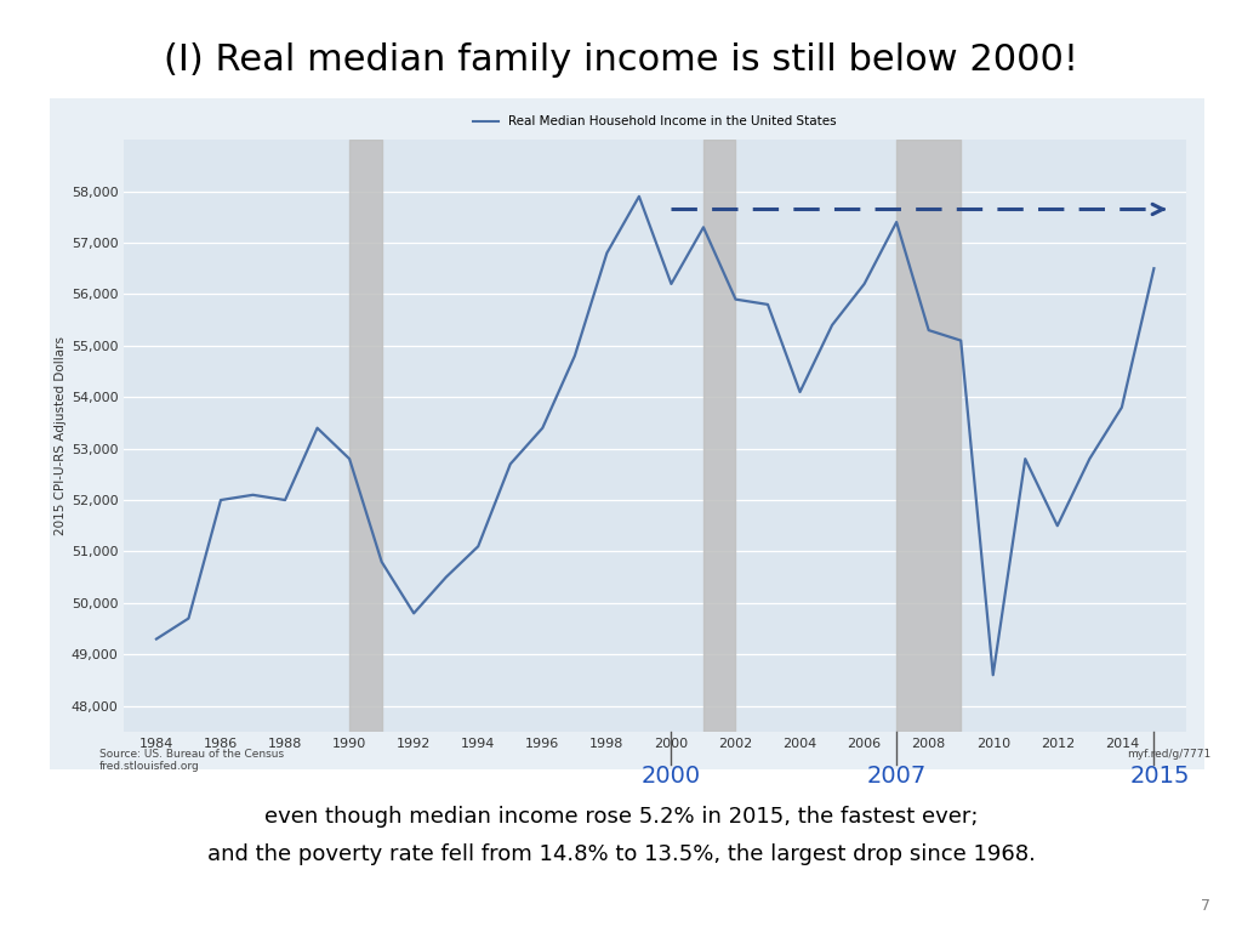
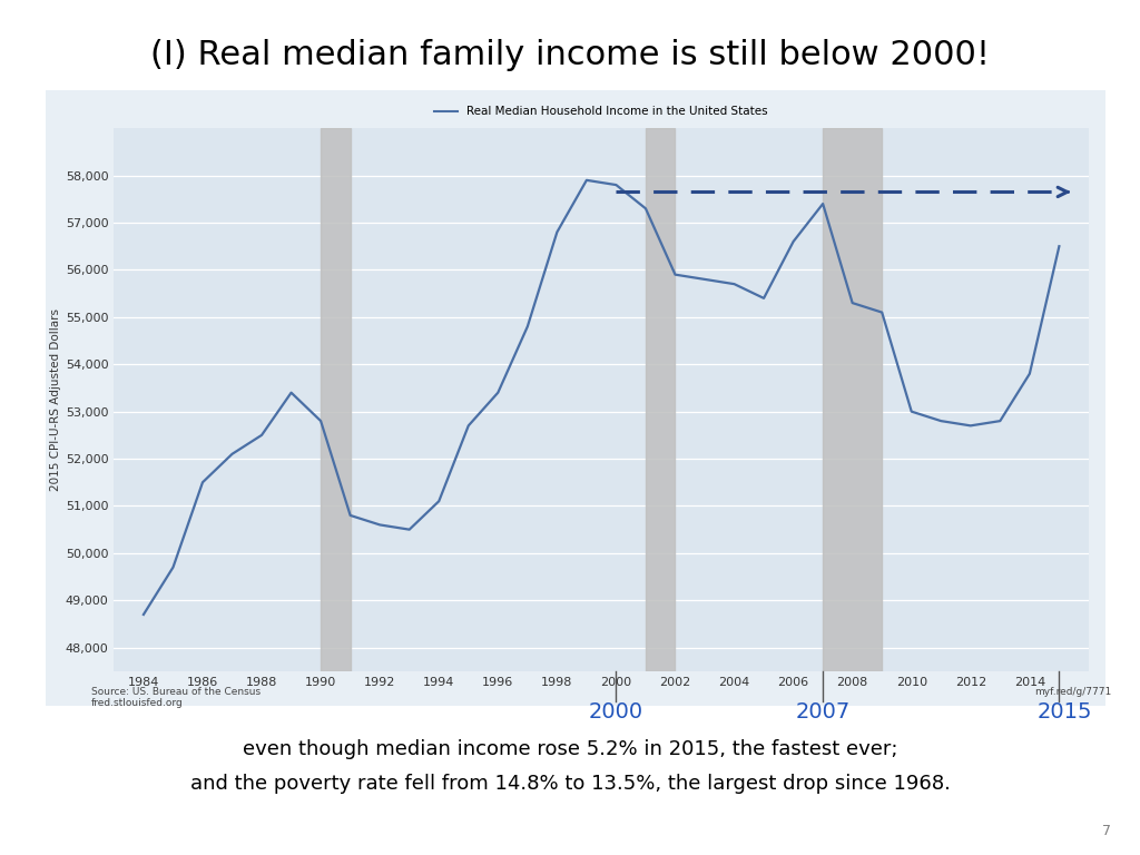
1984: 49,300 -> 48,700
1986: 52,000 -> 51,500
1988: 52,000 -> 52,500
1992: 49,800 -> 50,600
2000: 56,200 -> 57,800
2004: 54,100 -> 55,700
2006: 56,200 -> 56,600
2010: 48,600 -> 53,000
2012: 51,500 -> 52,700
